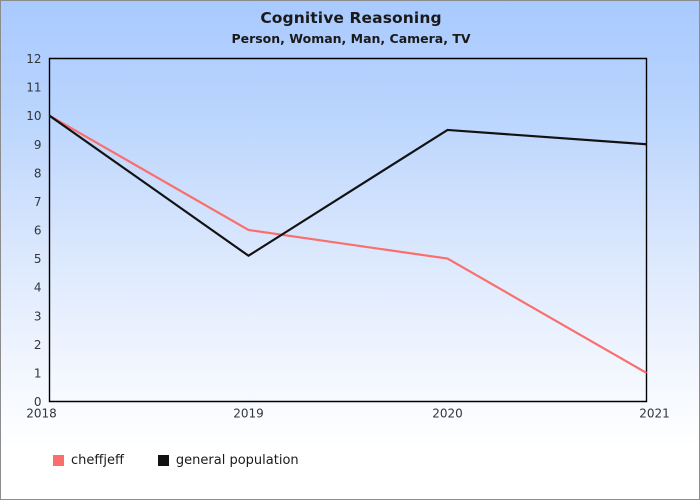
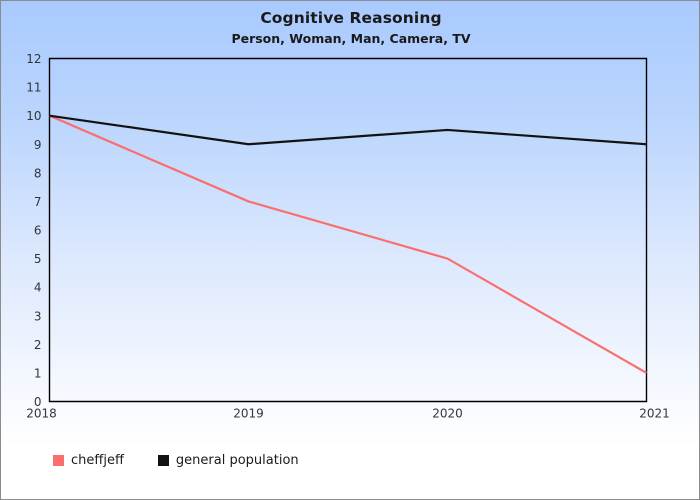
cheffjeff/2019: 6 -> 7
general population/2019: 5.1 -> 9.0
